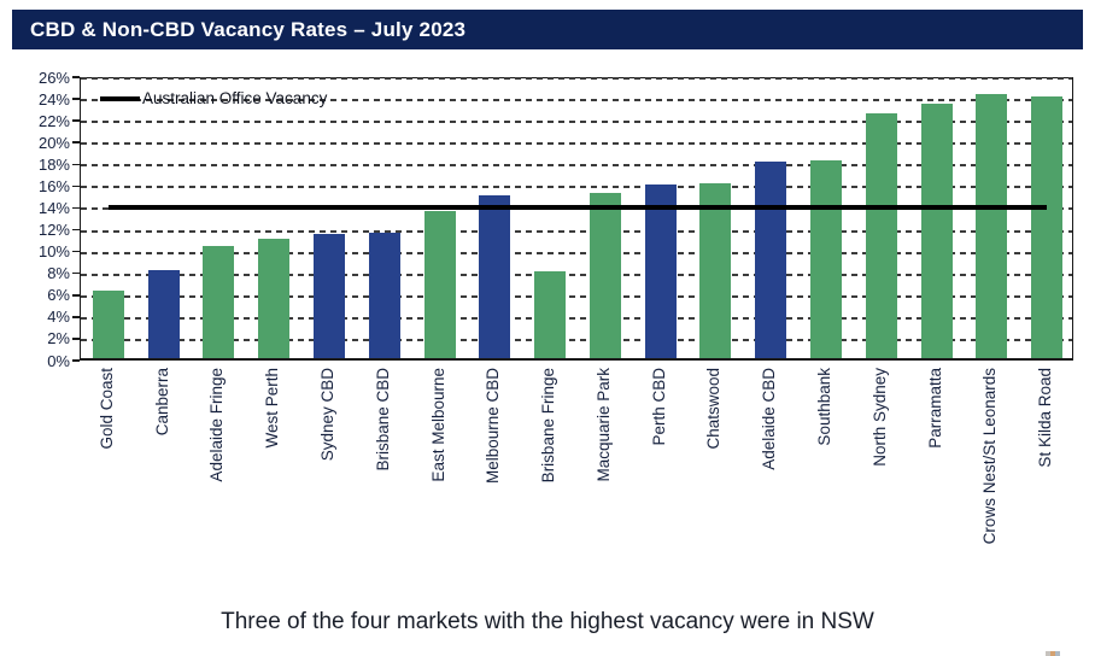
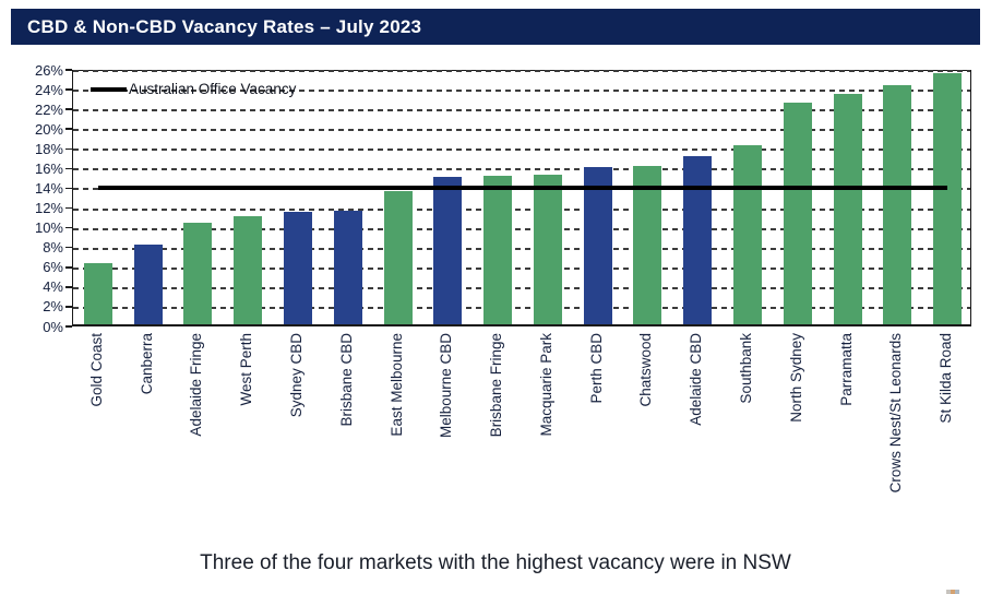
Brisbane Fringe: 8% -> 15%
Adelaide CBD: 18% -> 17%
St Kilda Road: 24% -> 26%
